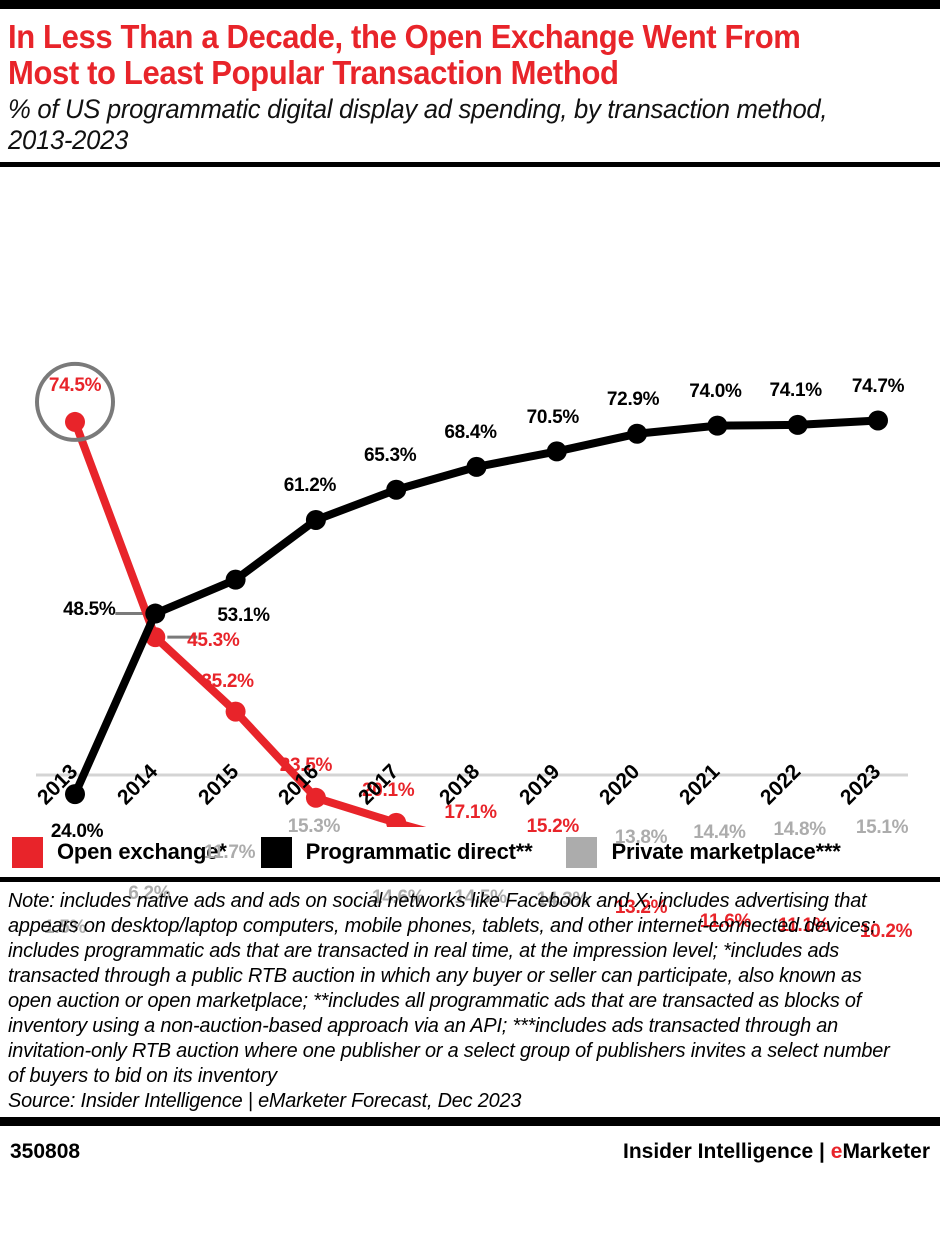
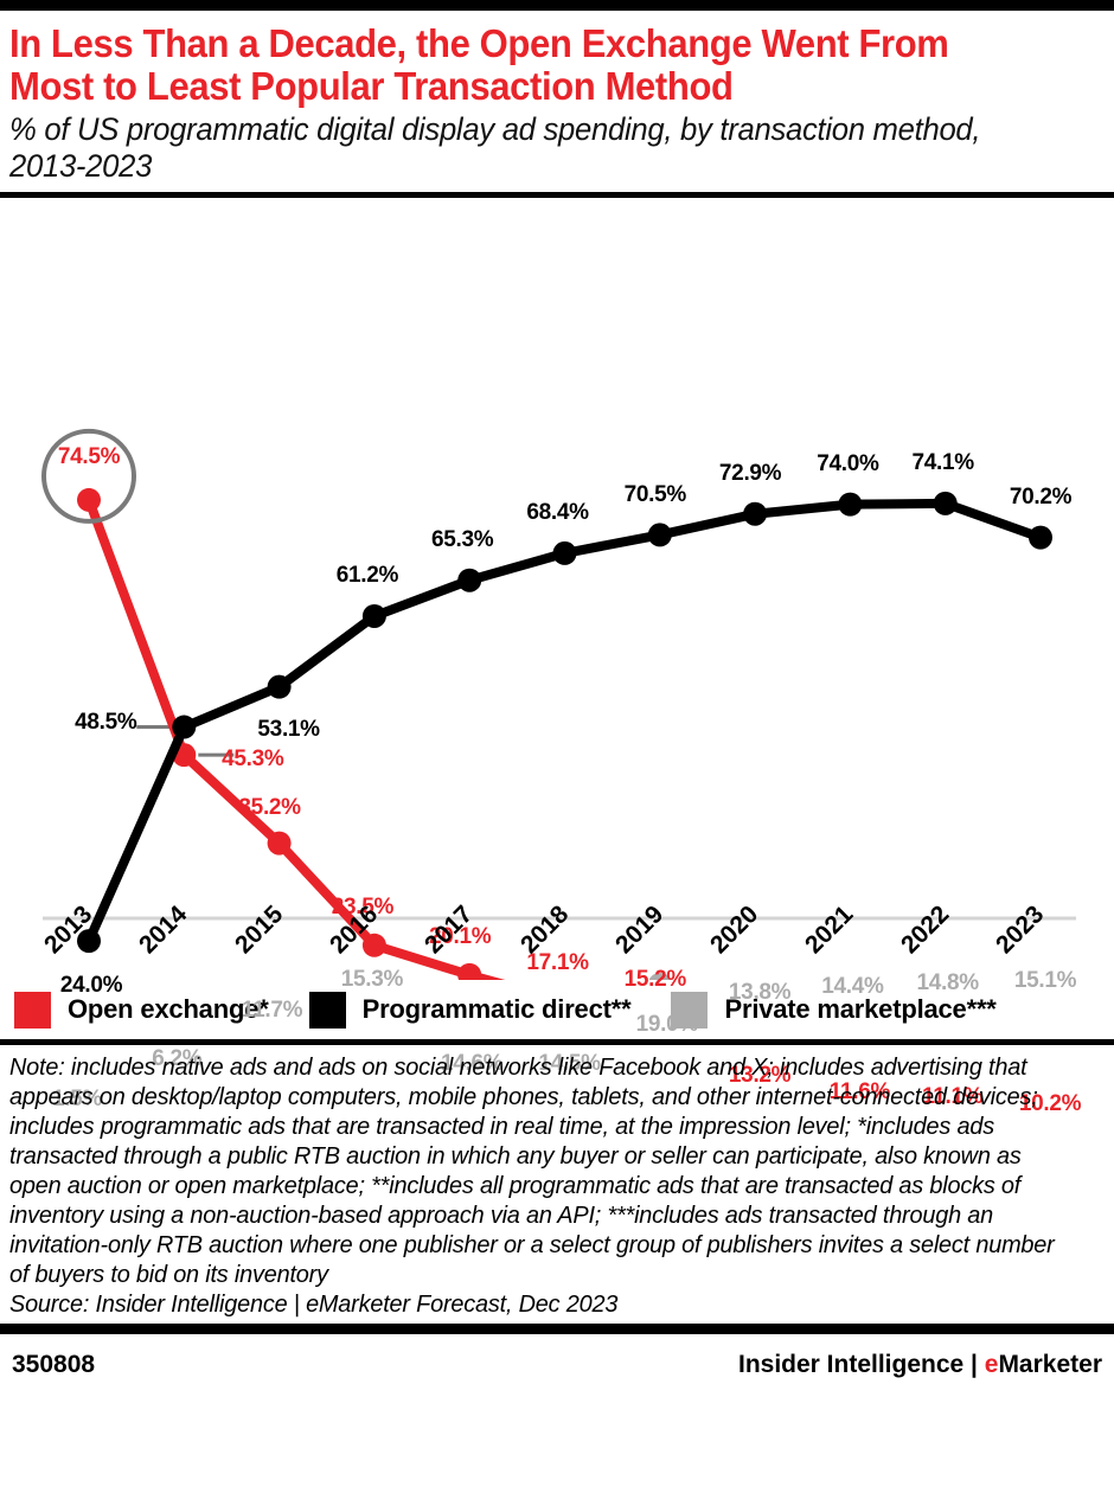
Private marketplace***/2019: 14.3% -> 19.0%
Programmatic direct**/2023: 74.7% -> 70.2%
